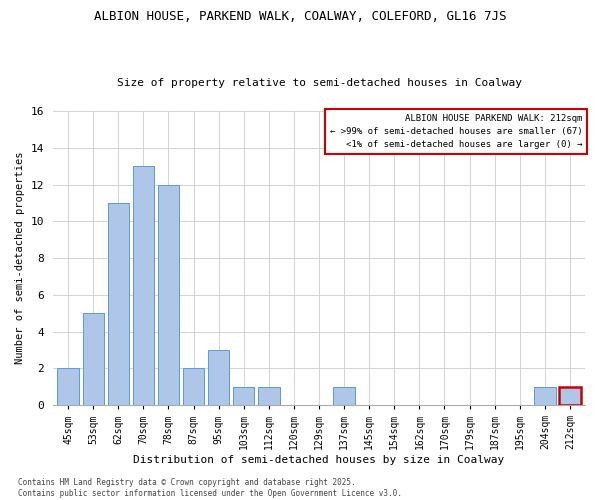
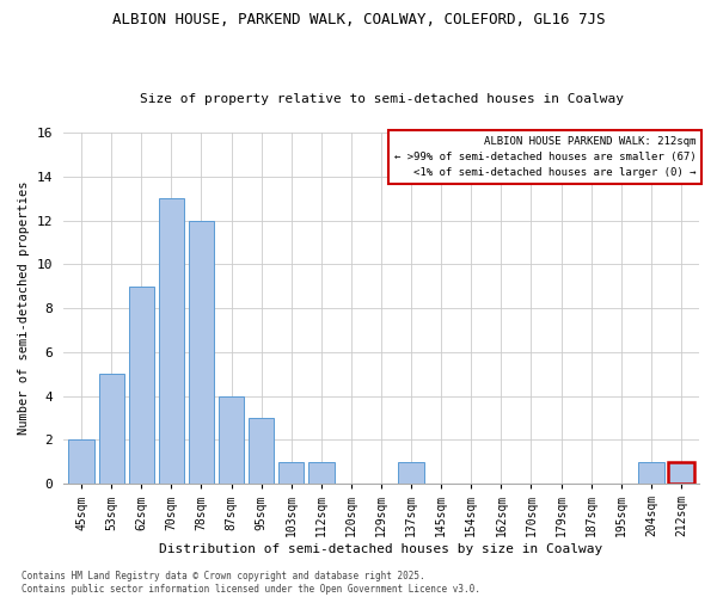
62sqm: 11 -> 9
87sqm: 2 -> 4
